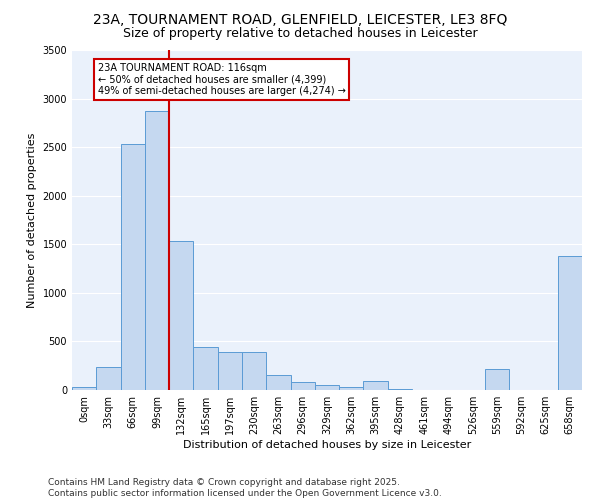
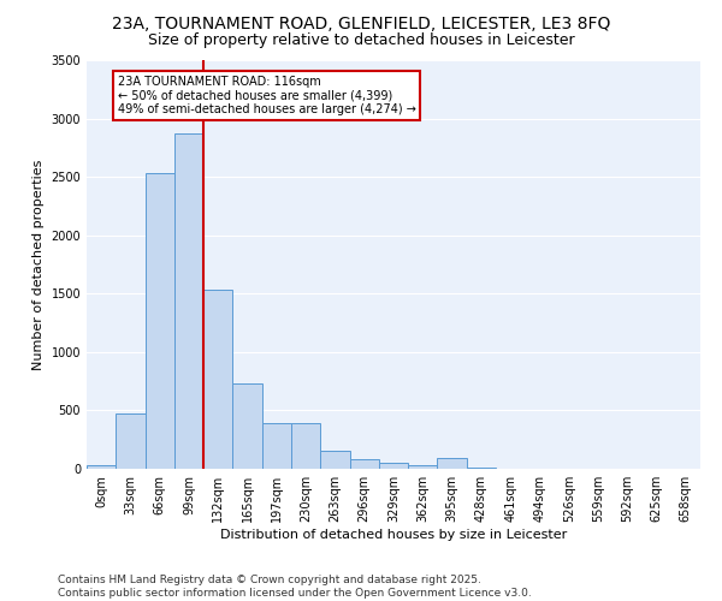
33sqm: 240 -> 470
165sqm: 440 -> 730
559sqm: 220 -> 0
658sqm: 1380 -> 0
